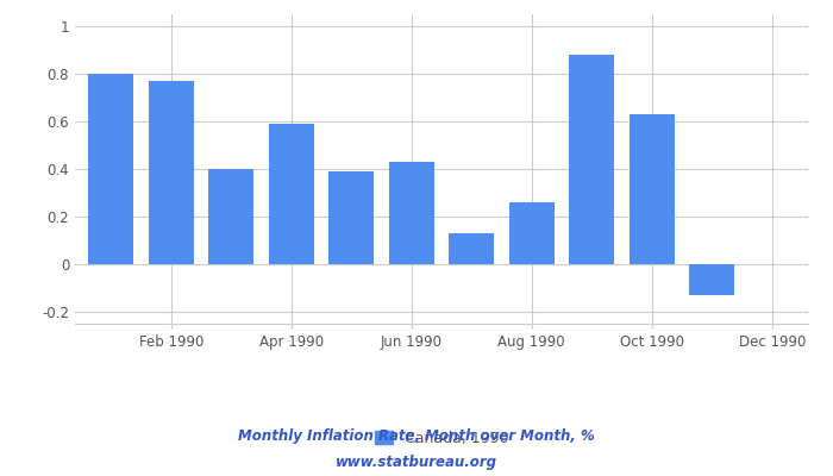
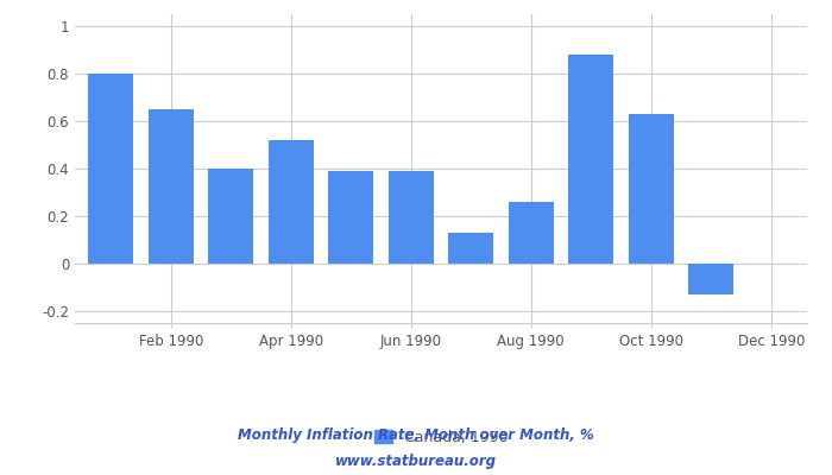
Feb 1990: 0.77 -> 0.65
Apr 1990: 0.59 -> 0.52
Jun 1990: 0.43 -> 0.39
